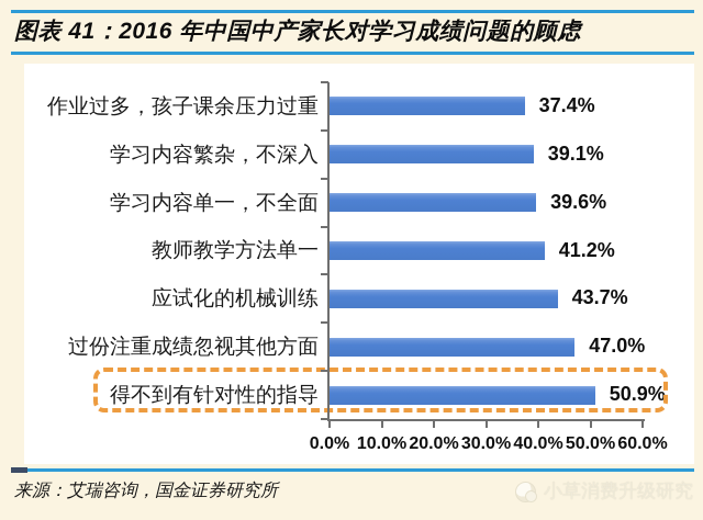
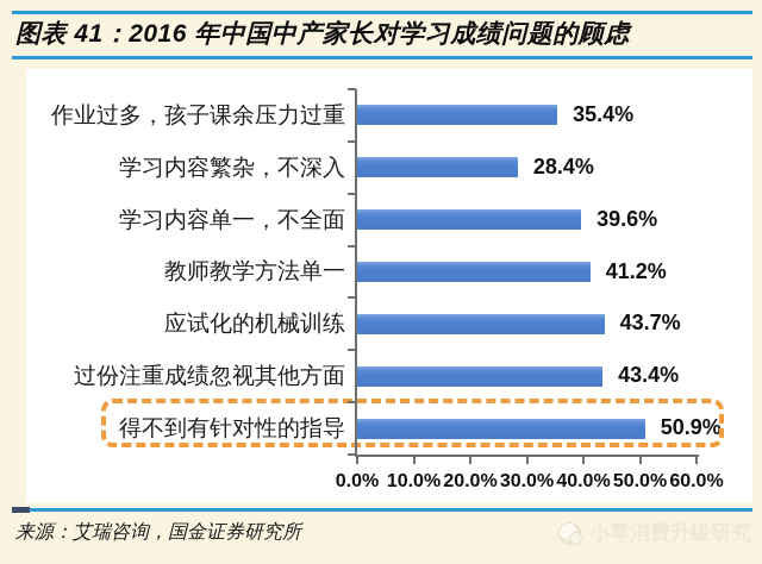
作业过多，孩子课余压力过重: 37.4% -> 35.4%
学习内容繁杂，不深入: 39.1% -> 28.4%
过份注重成绩忽视其他方面: 47.0% -> 43.4%
